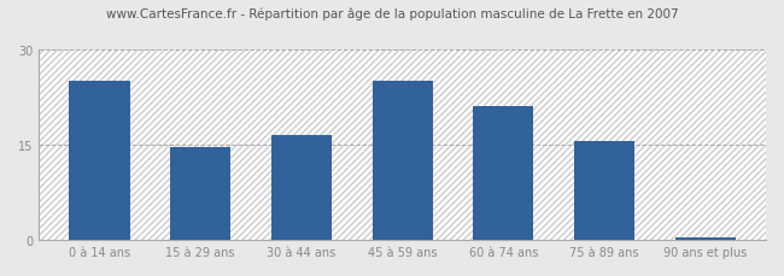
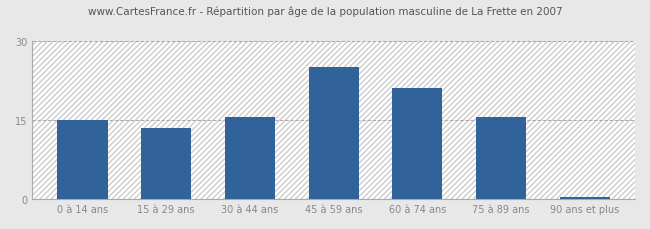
0 à 14 ans: 25.0 -> 15.0
15 à 29 ans: 14.6 -> 13.5
30 à 44 ans: 16.6 -> 15.5
